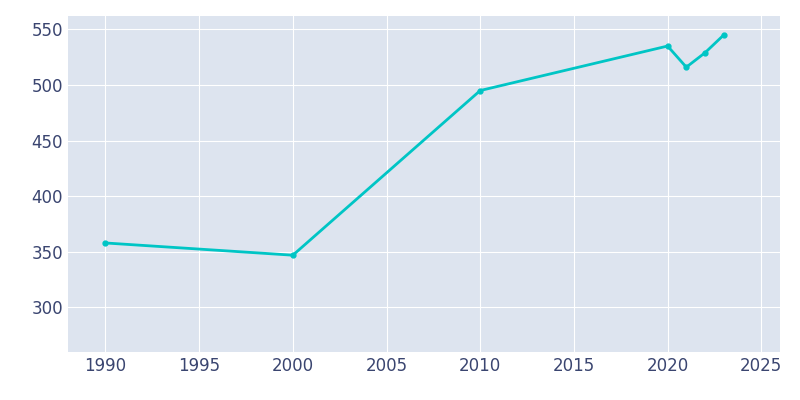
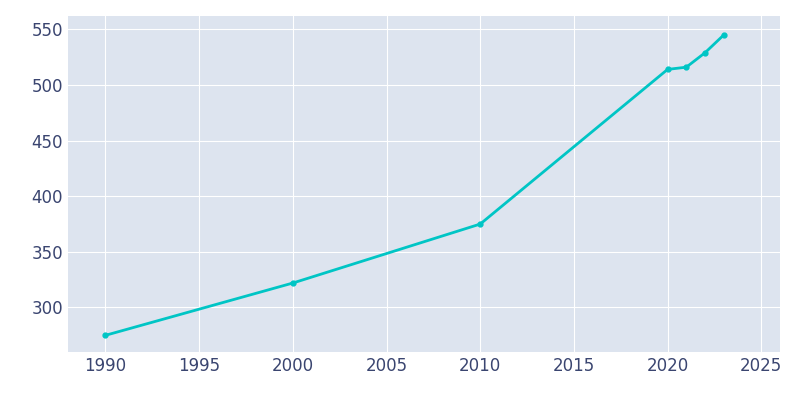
1990: 358 -> 275
2000: 347 -> 322
2010: 495 -> 375
2020: 535 -> 514
